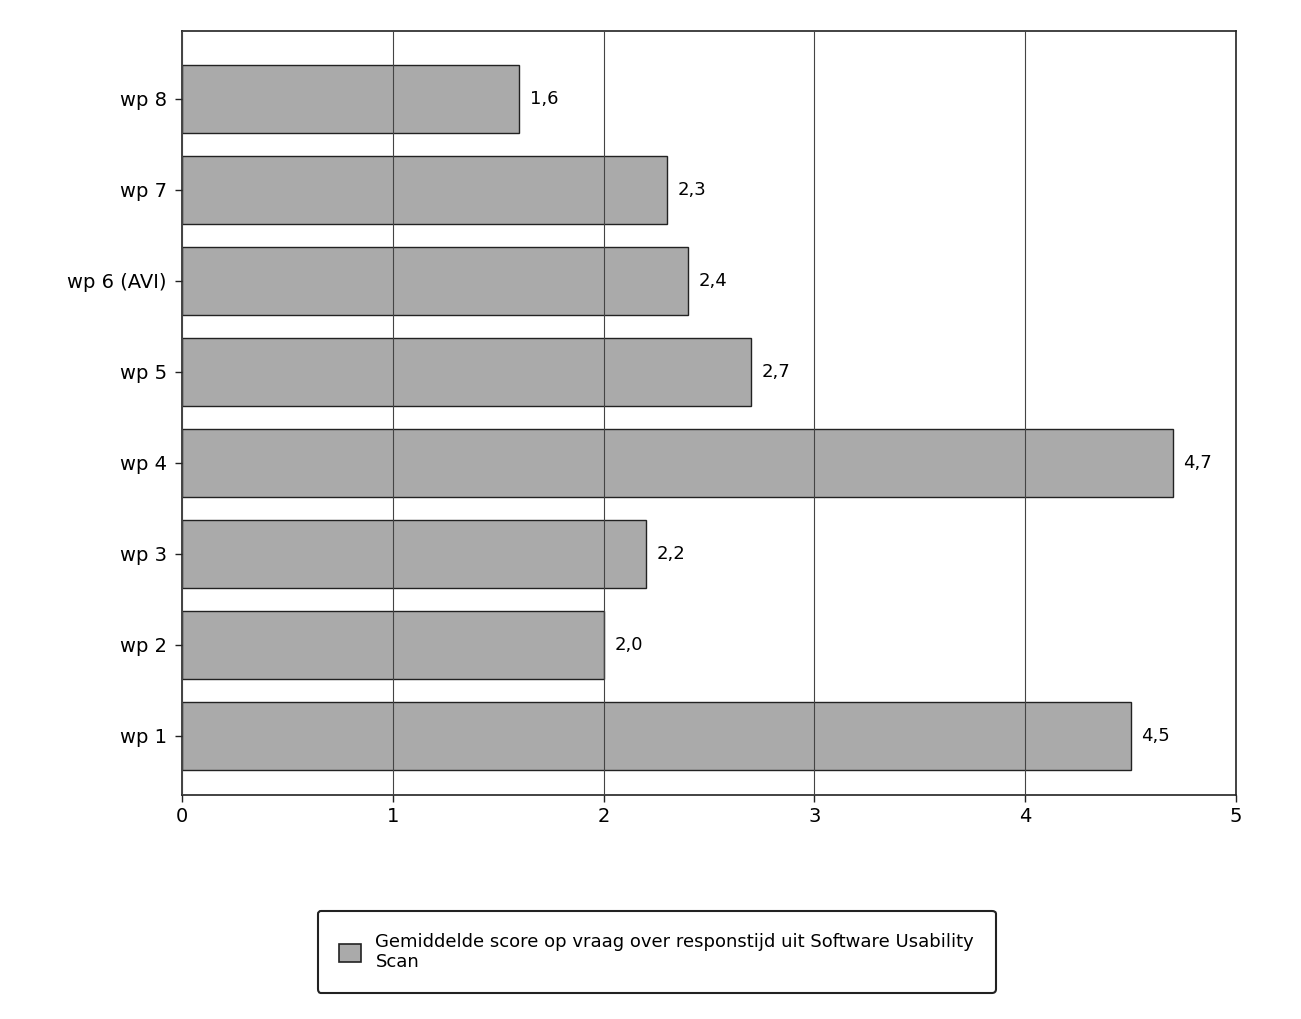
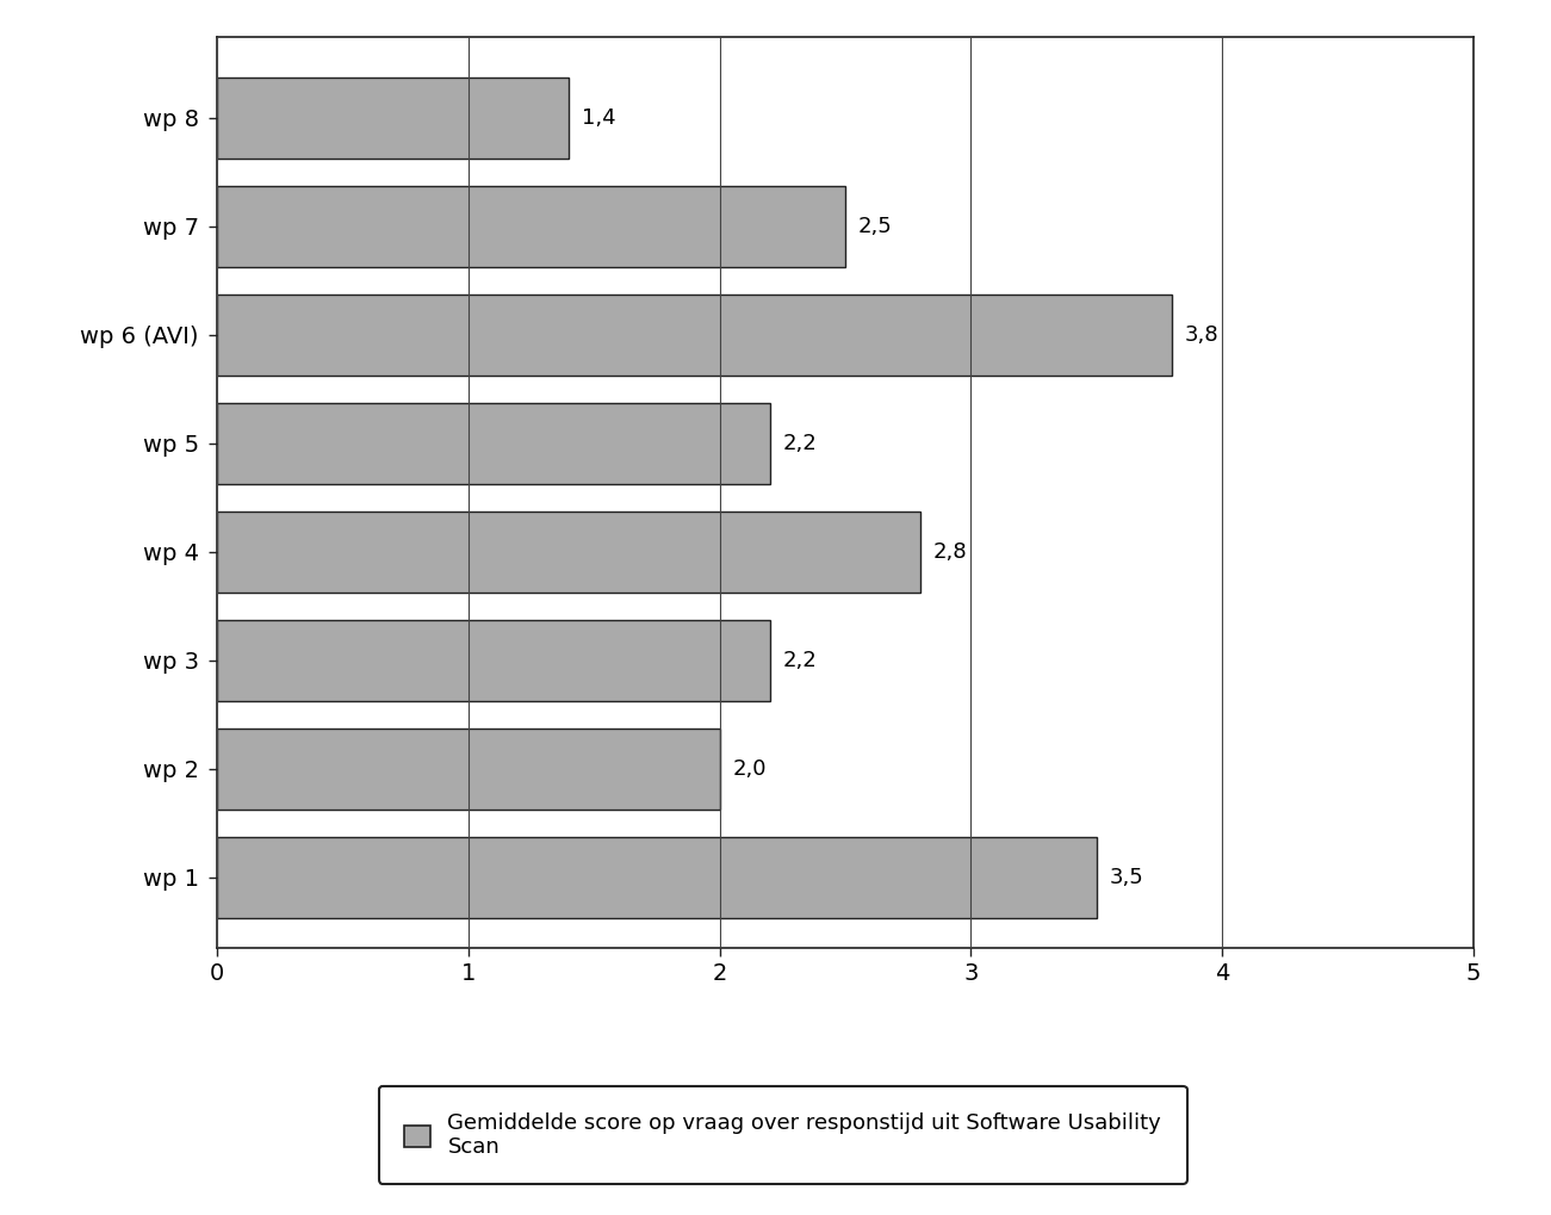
wp 8: 1,6 -> 1,4
wp 7: 2,3 -> 2,5
wp 6 (AVI): 2,4 -> 3,8
wp 5: 2,7 -> 2,2
wp 4: 4,7 -> 2,8
wp 1: 4,5 -> 3,5
